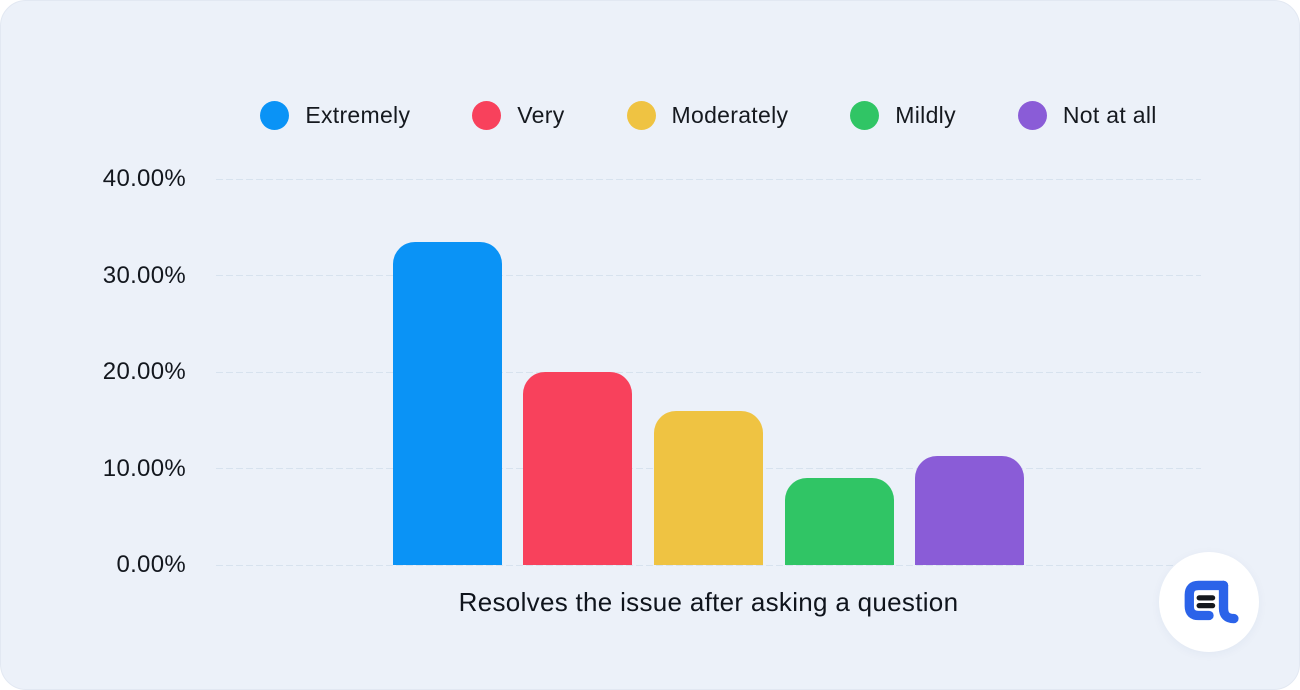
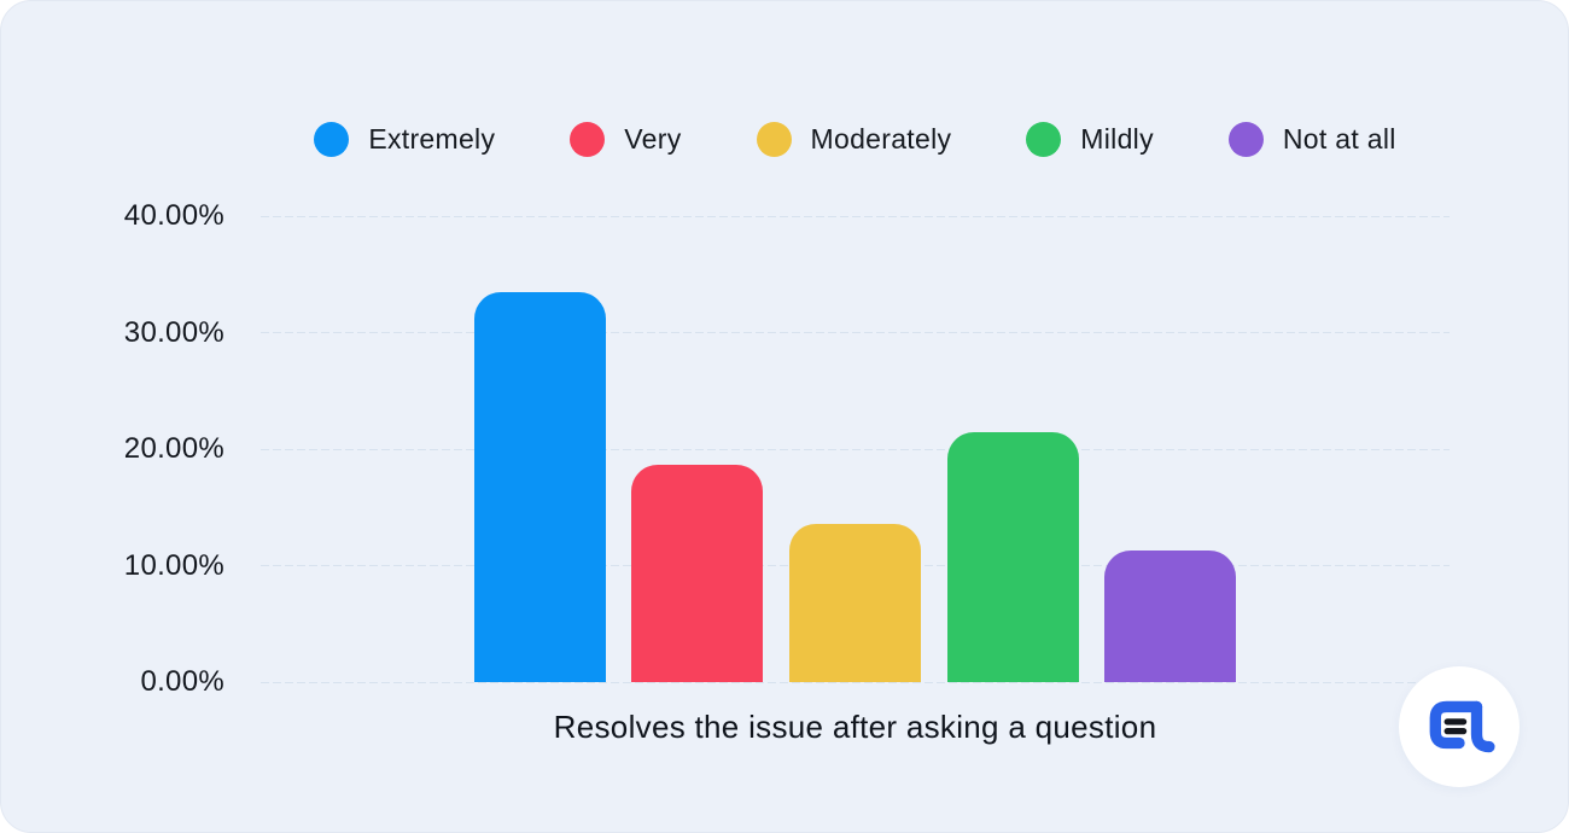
Very: 20% -> 19%
Moderately: 16% -> 14%
Mildly: 9% -> 22%
